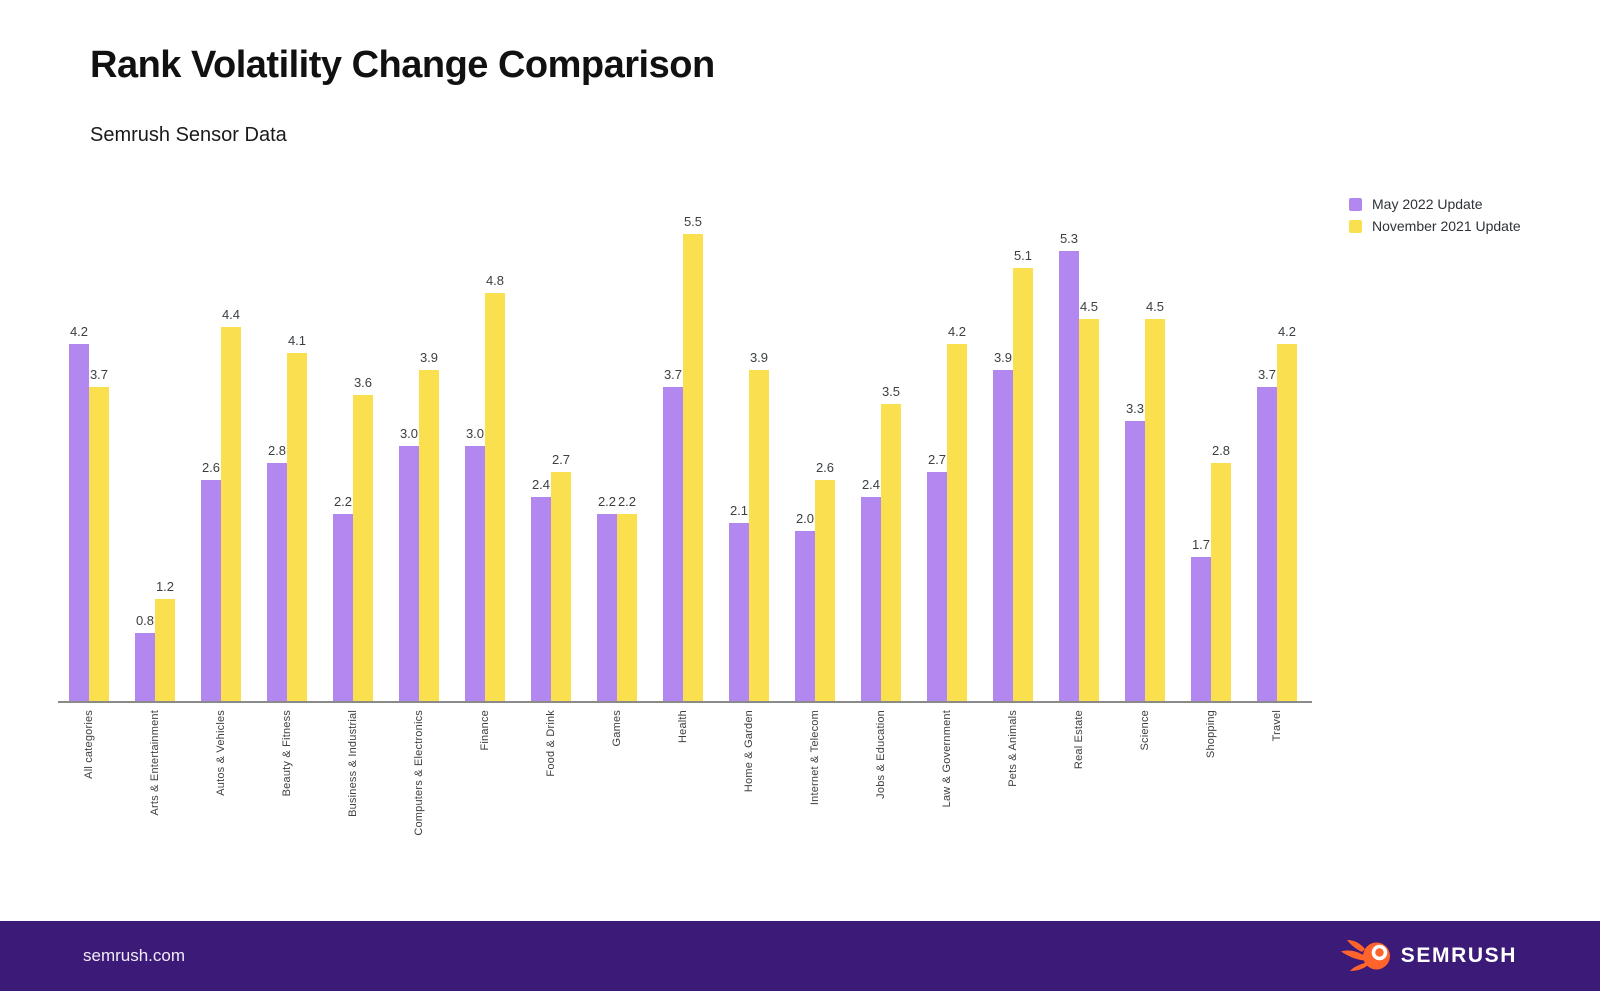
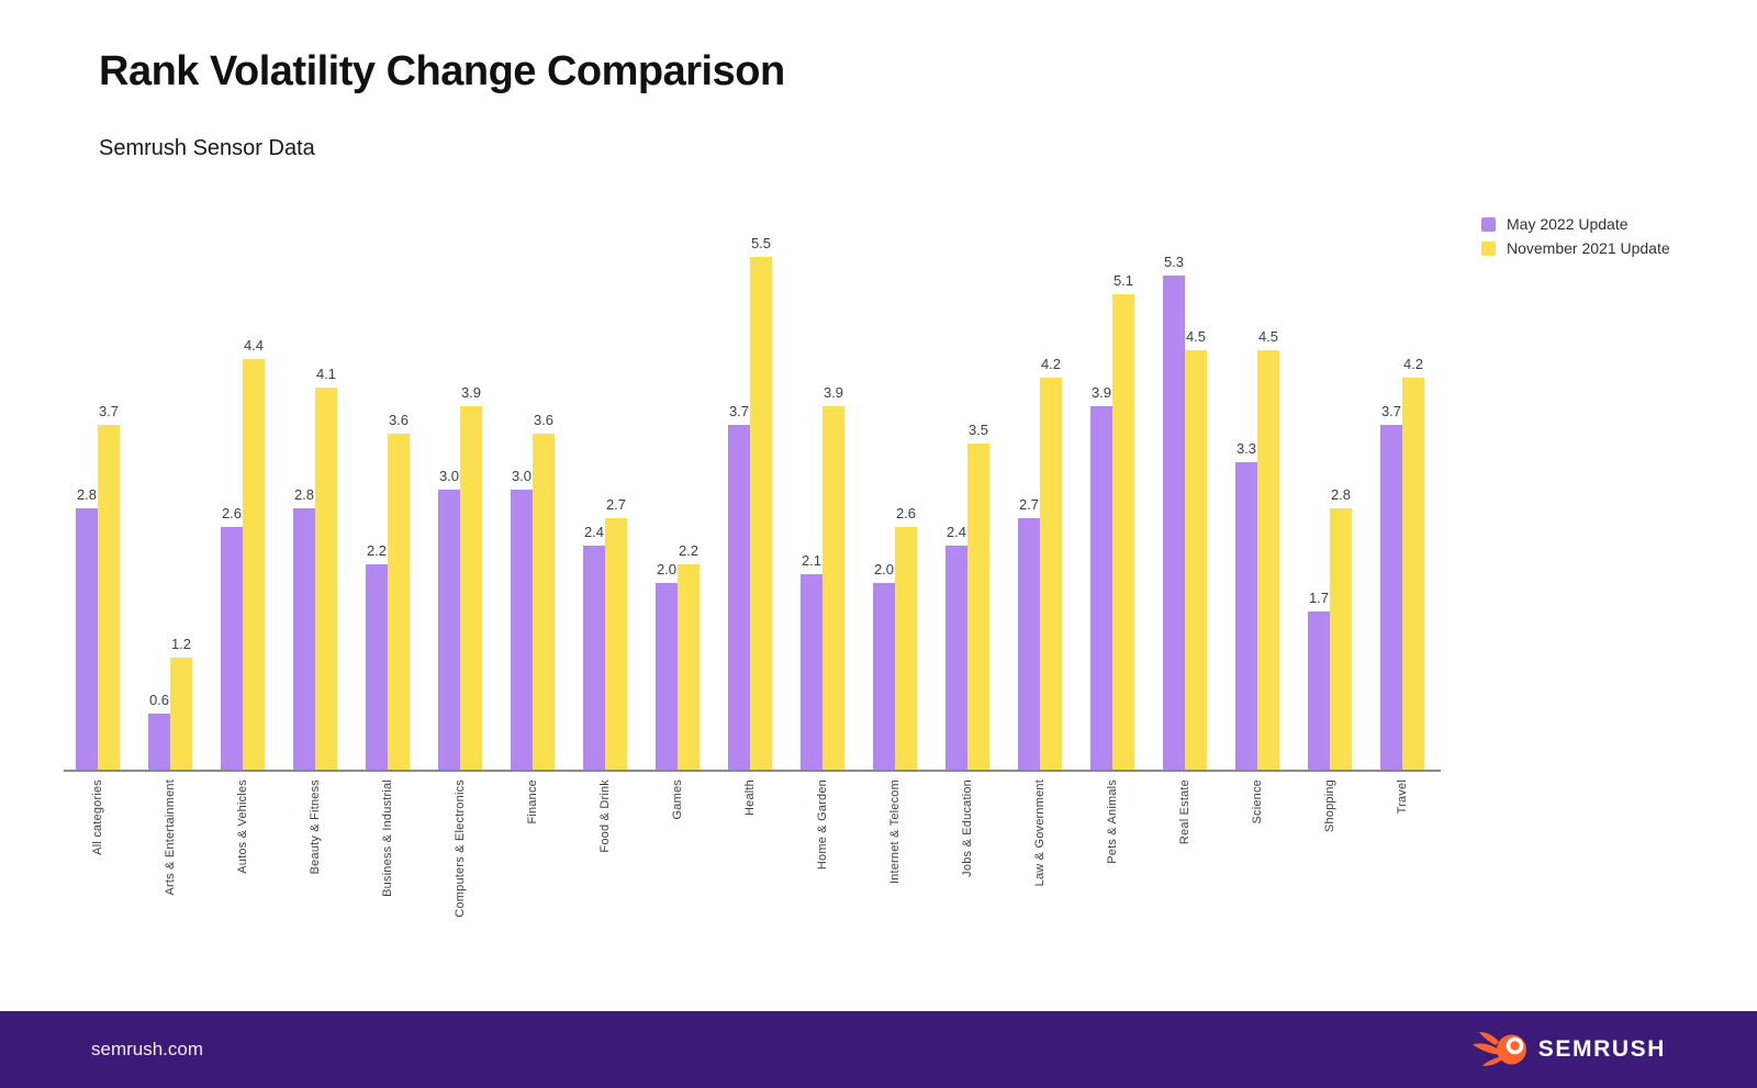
May 2022 Update/All categories: 4.2 -> 2.8
May 2022 Update/Arts & Entertainment: 0.8 -> 0.6
November 2021 Update/Finance: 4.8 -> 3.6
May 2022 Update/Games: 2.2 -> 2.0
